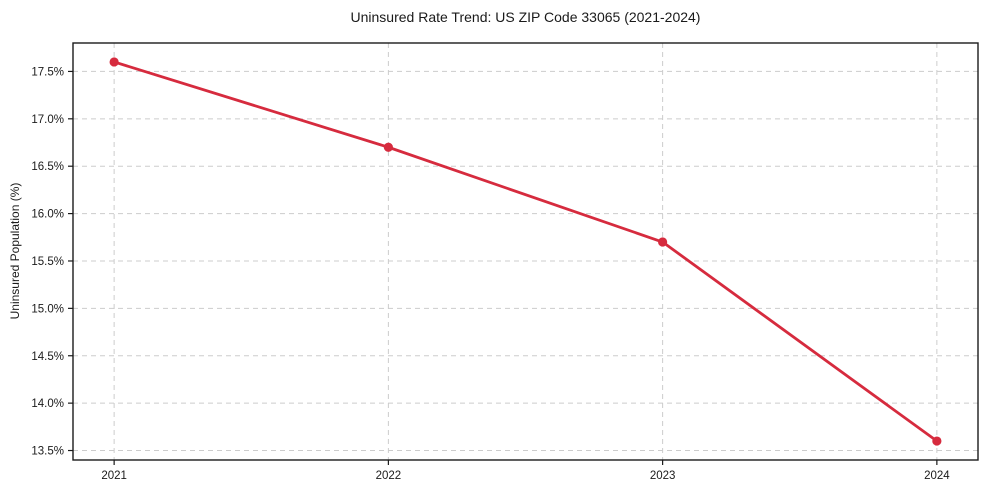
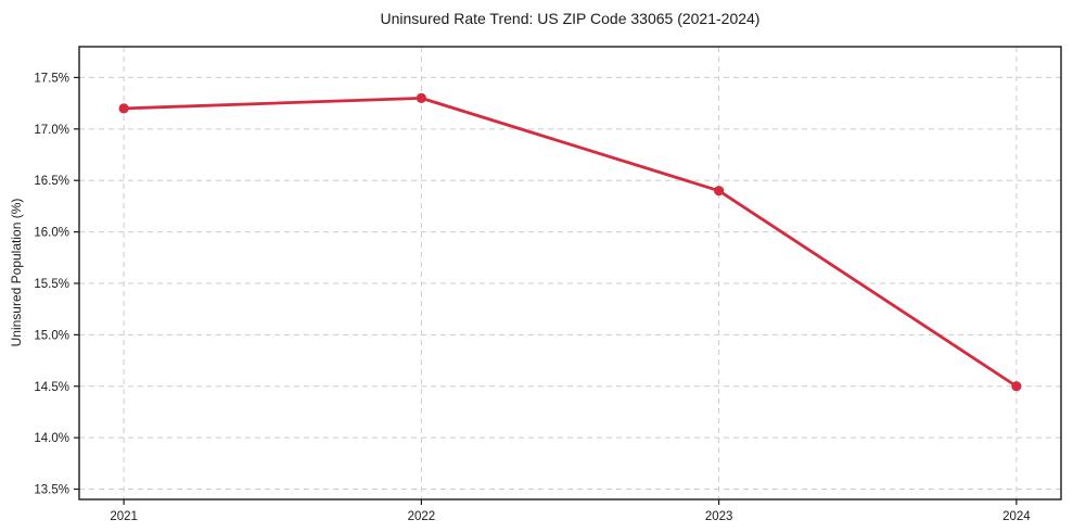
2021: 17.6% -> 17.2%
2022: 16.7% -> 17.3%
2023: 15.7% -> 16.4%
2024: 13.6% -> 14.5%
